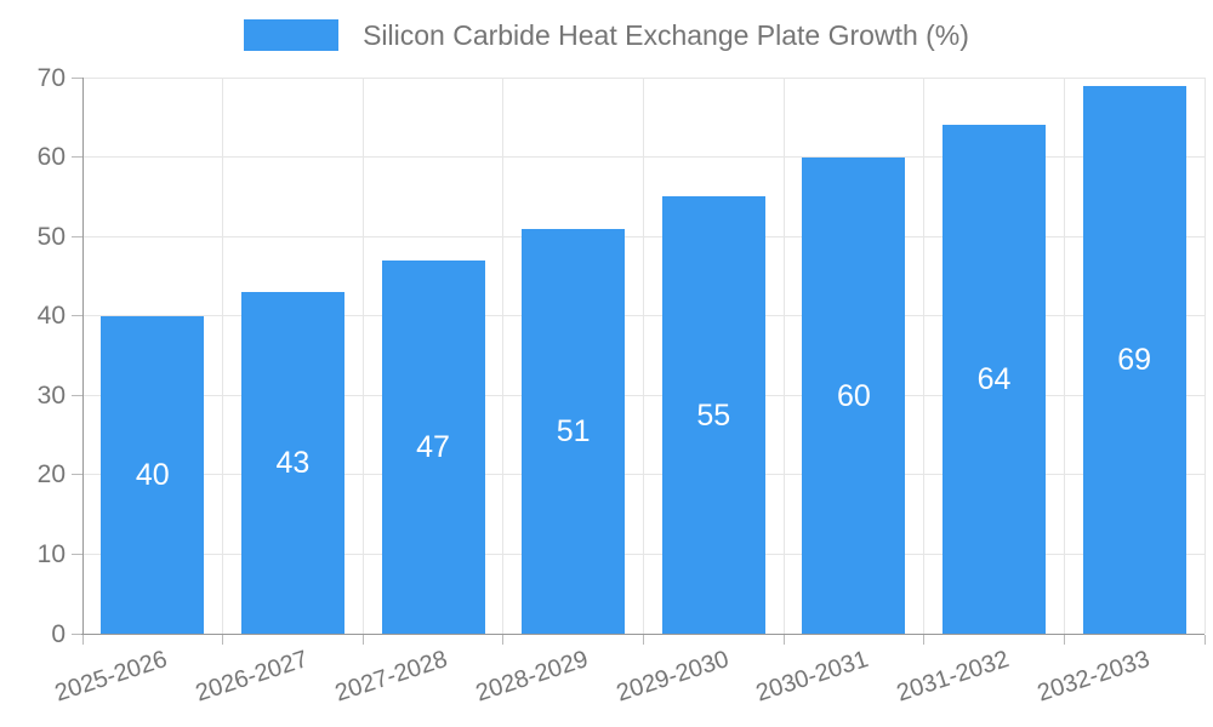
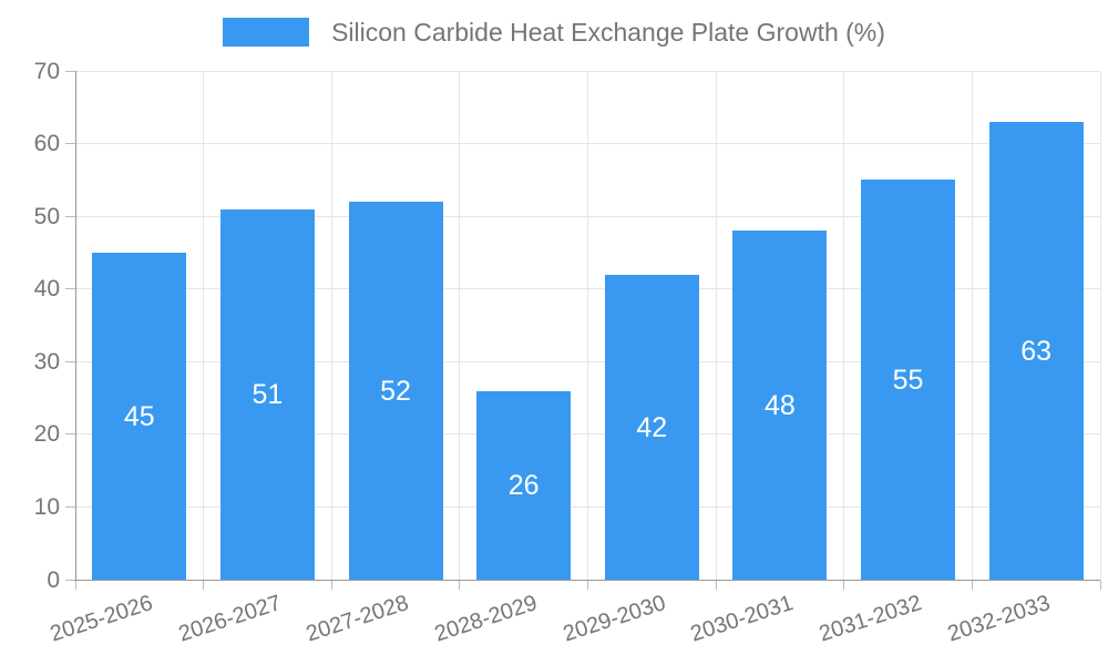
2025-2026: 40 -> 45
2026-2027: 43 -> 51
2027-2028: 47 -> 52
2028-2029: 51 -> 26
2029-2030: 55 -> 42
2030-2031: 60 -> 48
2031-2032: 64 -> 55
2032-2033: 69 -> 63
